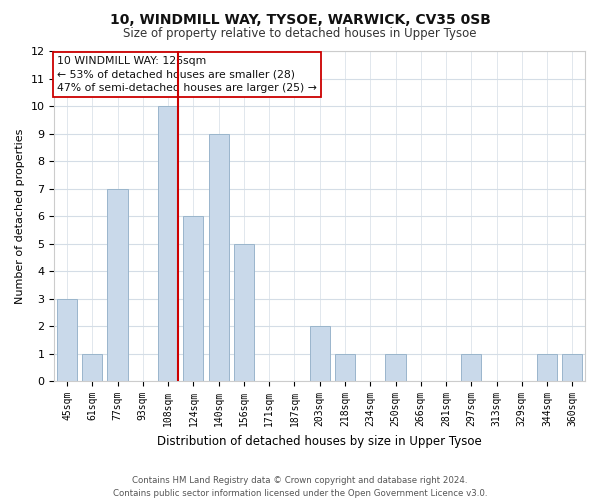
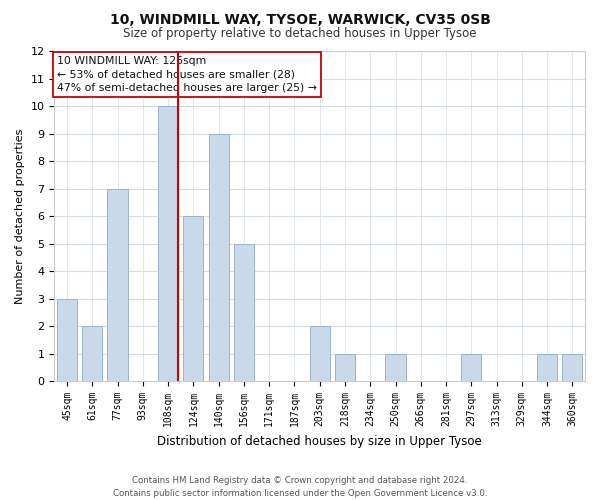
61sqm: 1 -> 2
